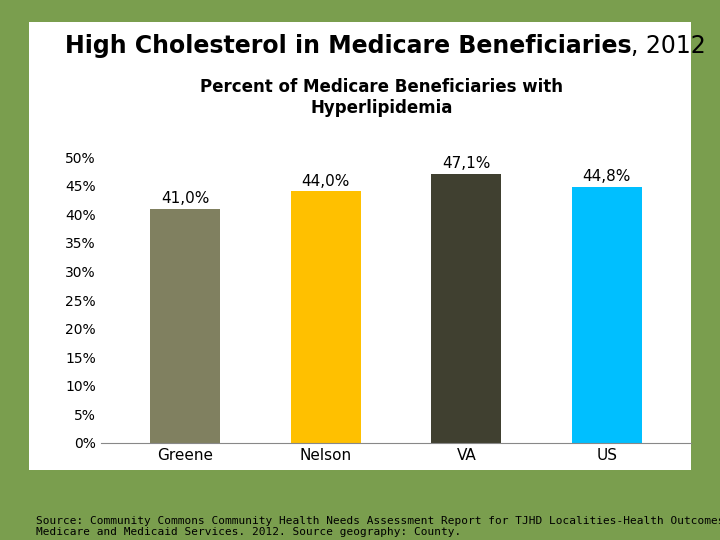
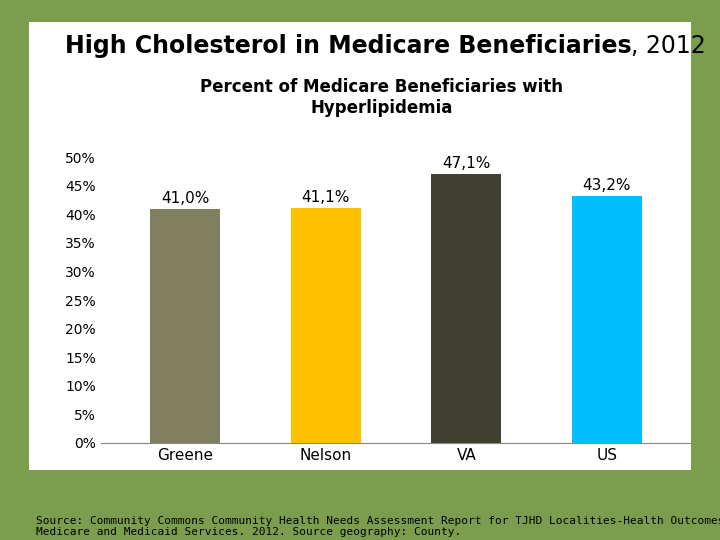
Nelson: 44,0% -> 41,1%
US: 44,8% -> 43,2%
